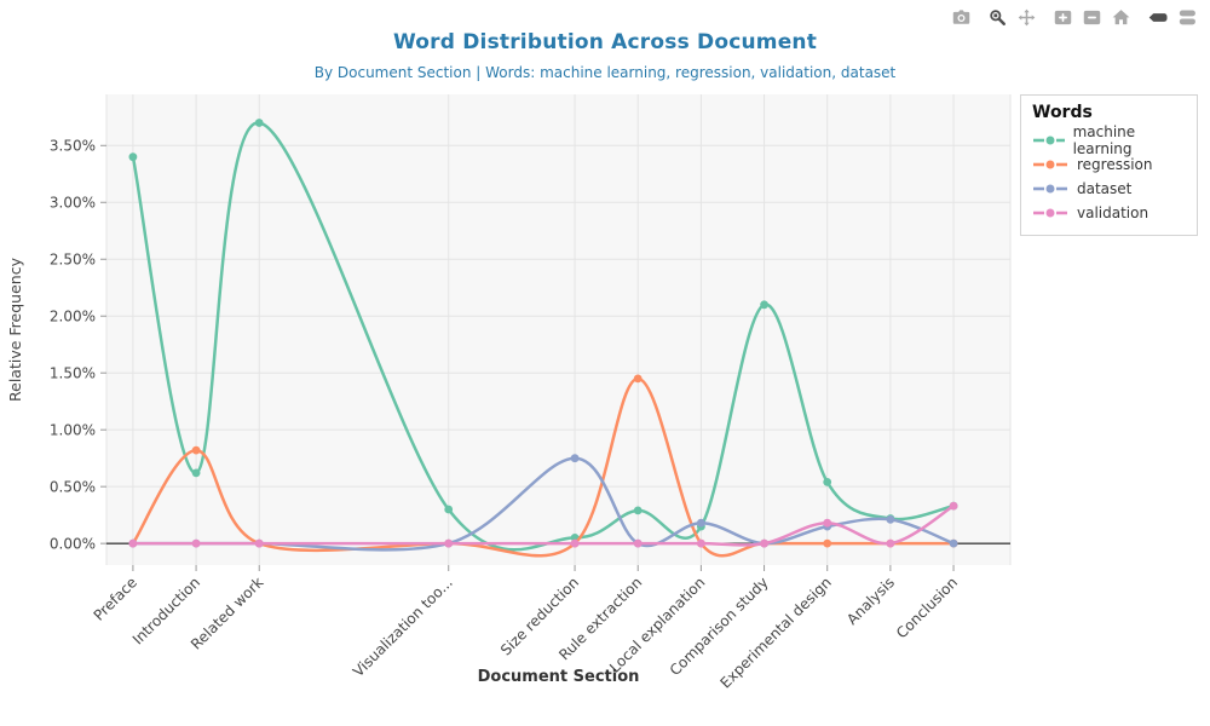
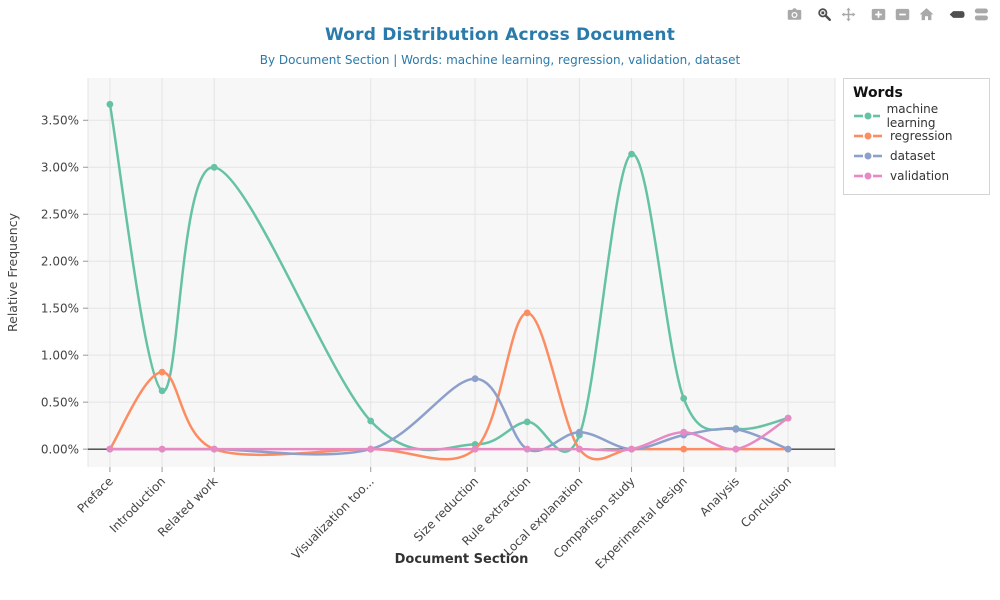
machine learning/Preface: 3.4% -> 3.7%
machine learning/Related work: 3.7% -> 3.0%
machine learning/Comparison study: 2.1% -> 3.1%
